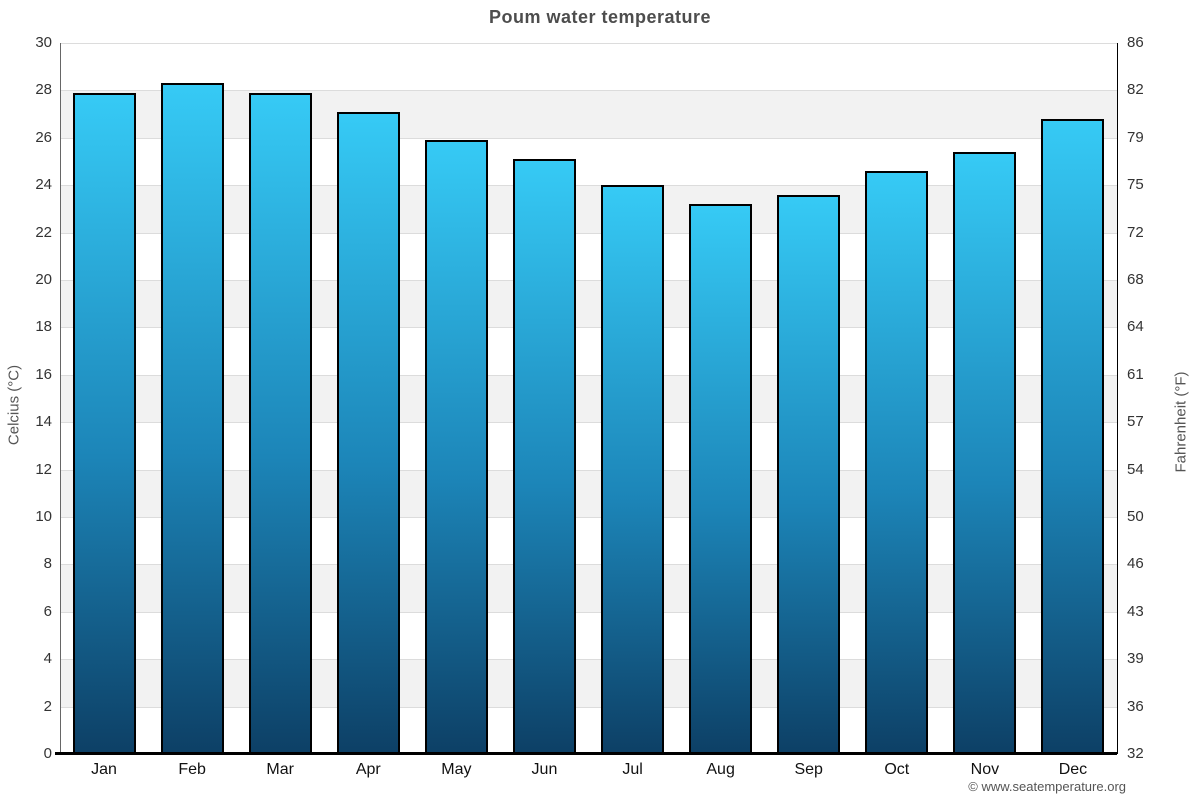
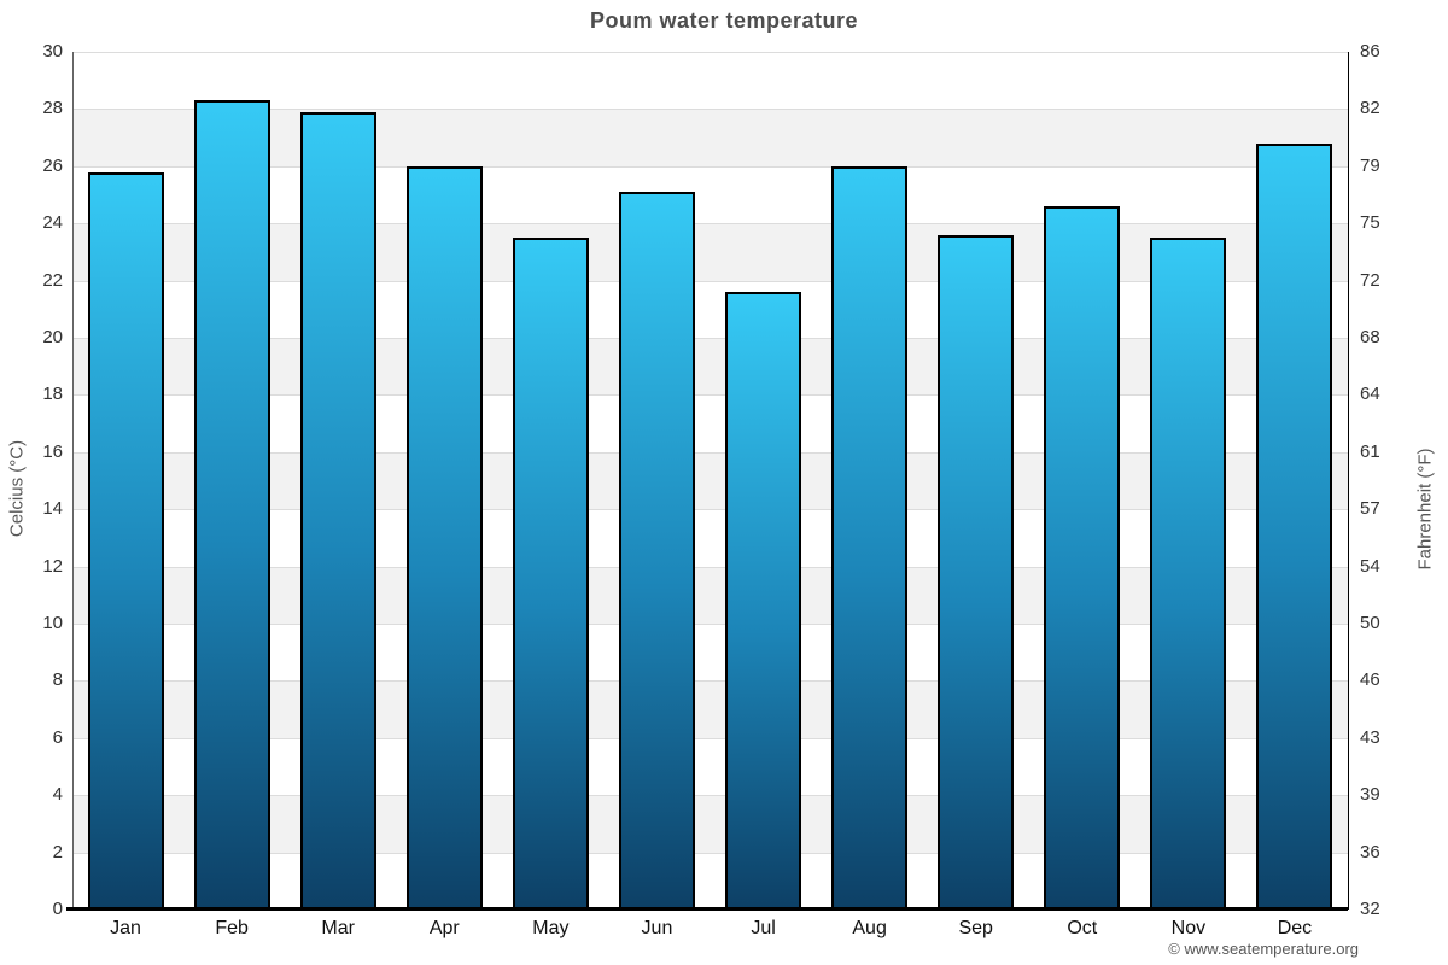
Jan: 27.9 -> 25.8
Apr: 27.1 -> 26.0
May: 25.9 -> 23.5
Jul: 24.0 -> 21.6
Aug: 23.2 -> 26.0
Nov: 25.4 -> 23.5
